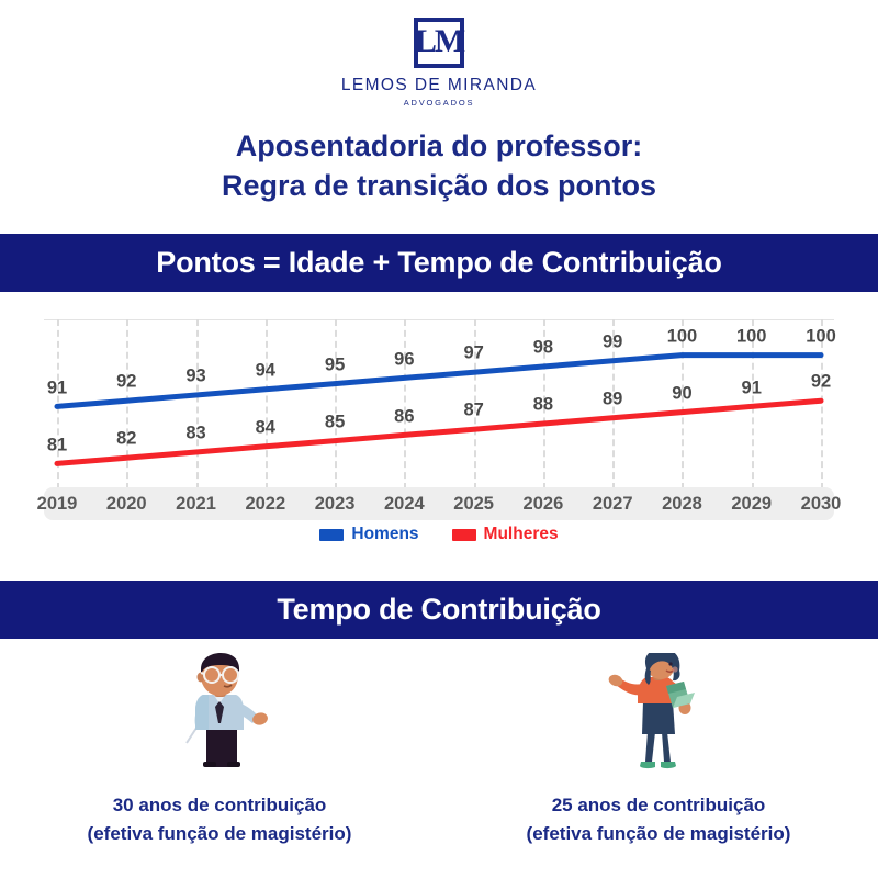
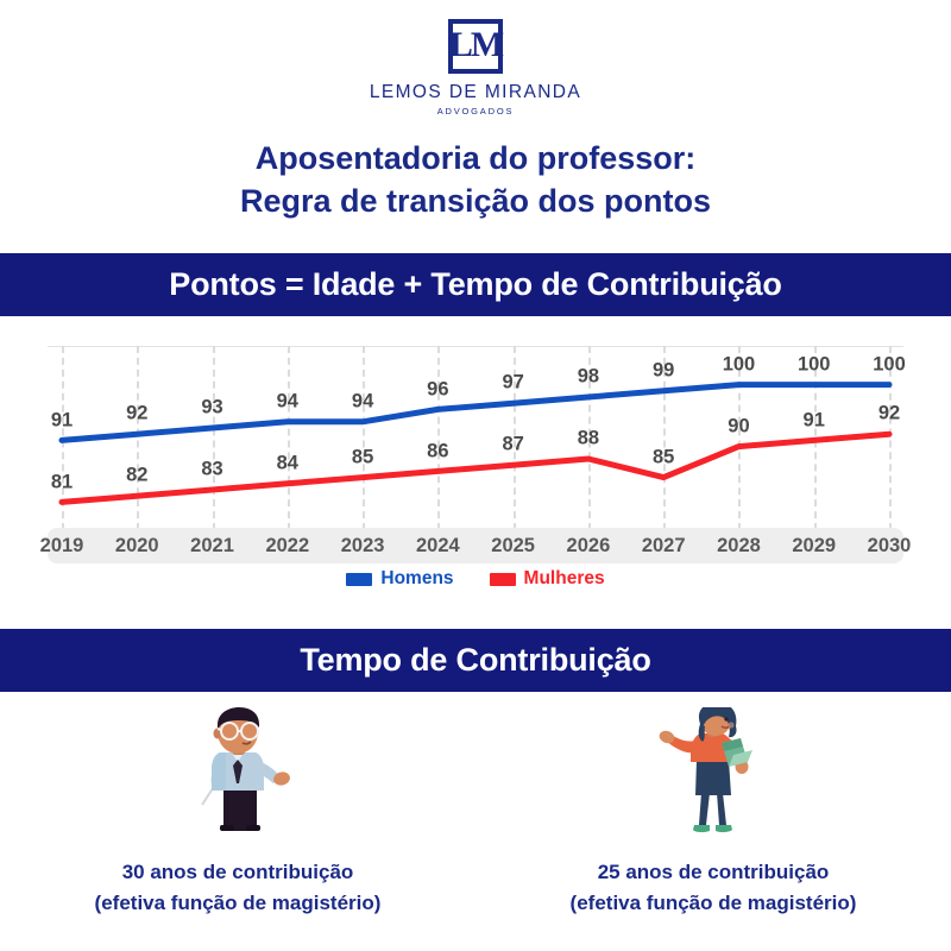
Homens/2023: 95 -> 94
Mulheres/2027: 89 -> 85
